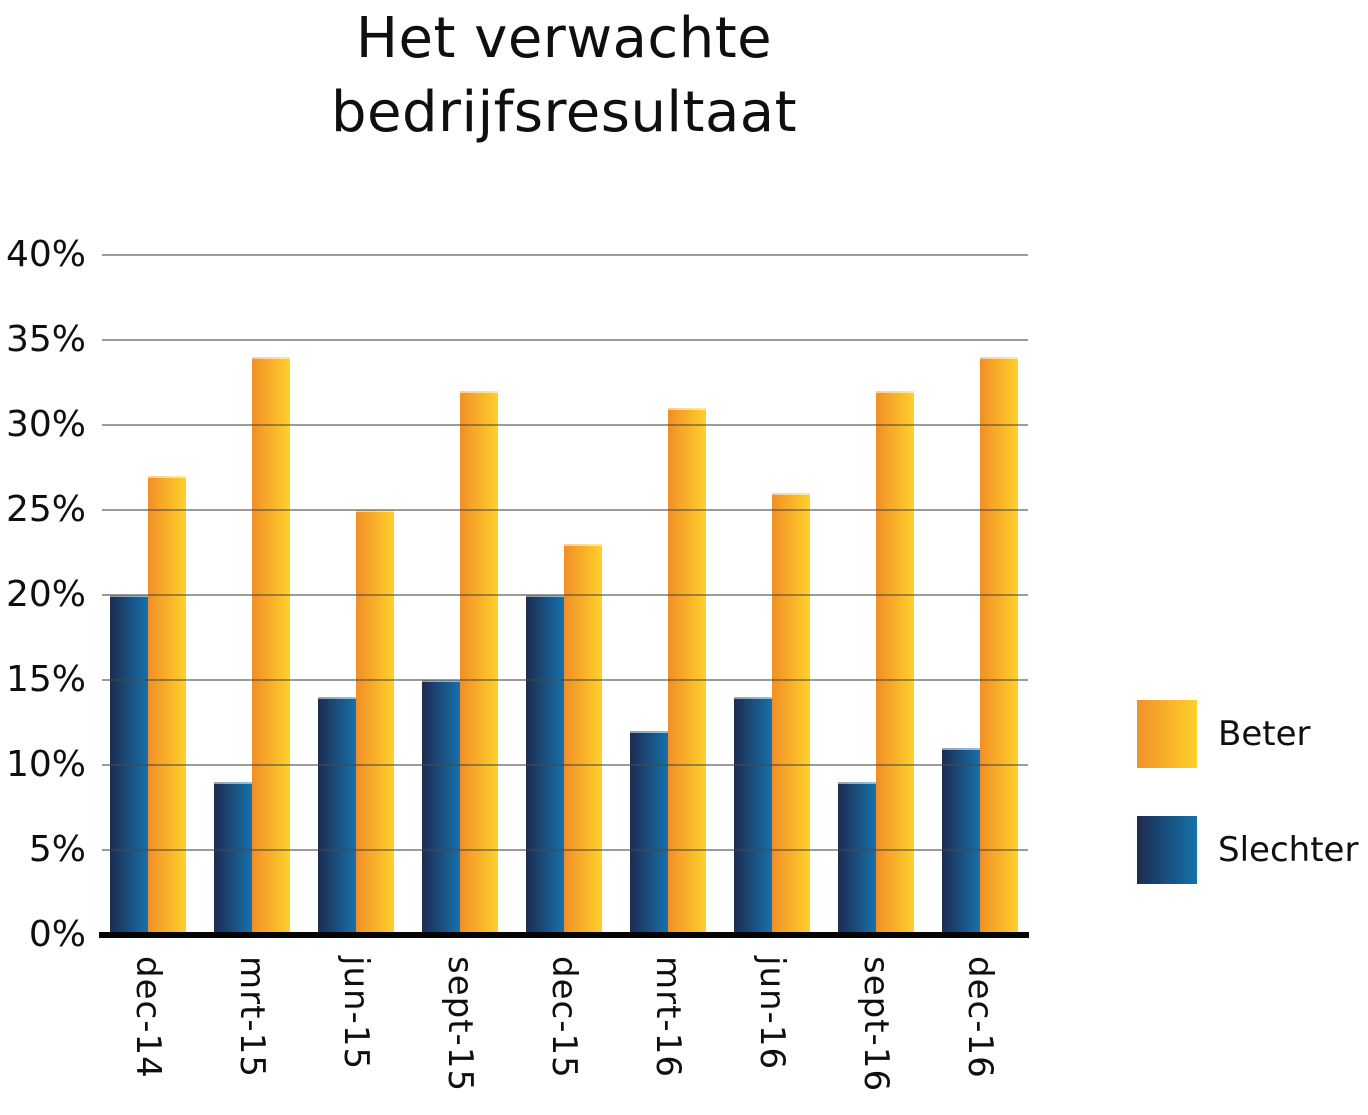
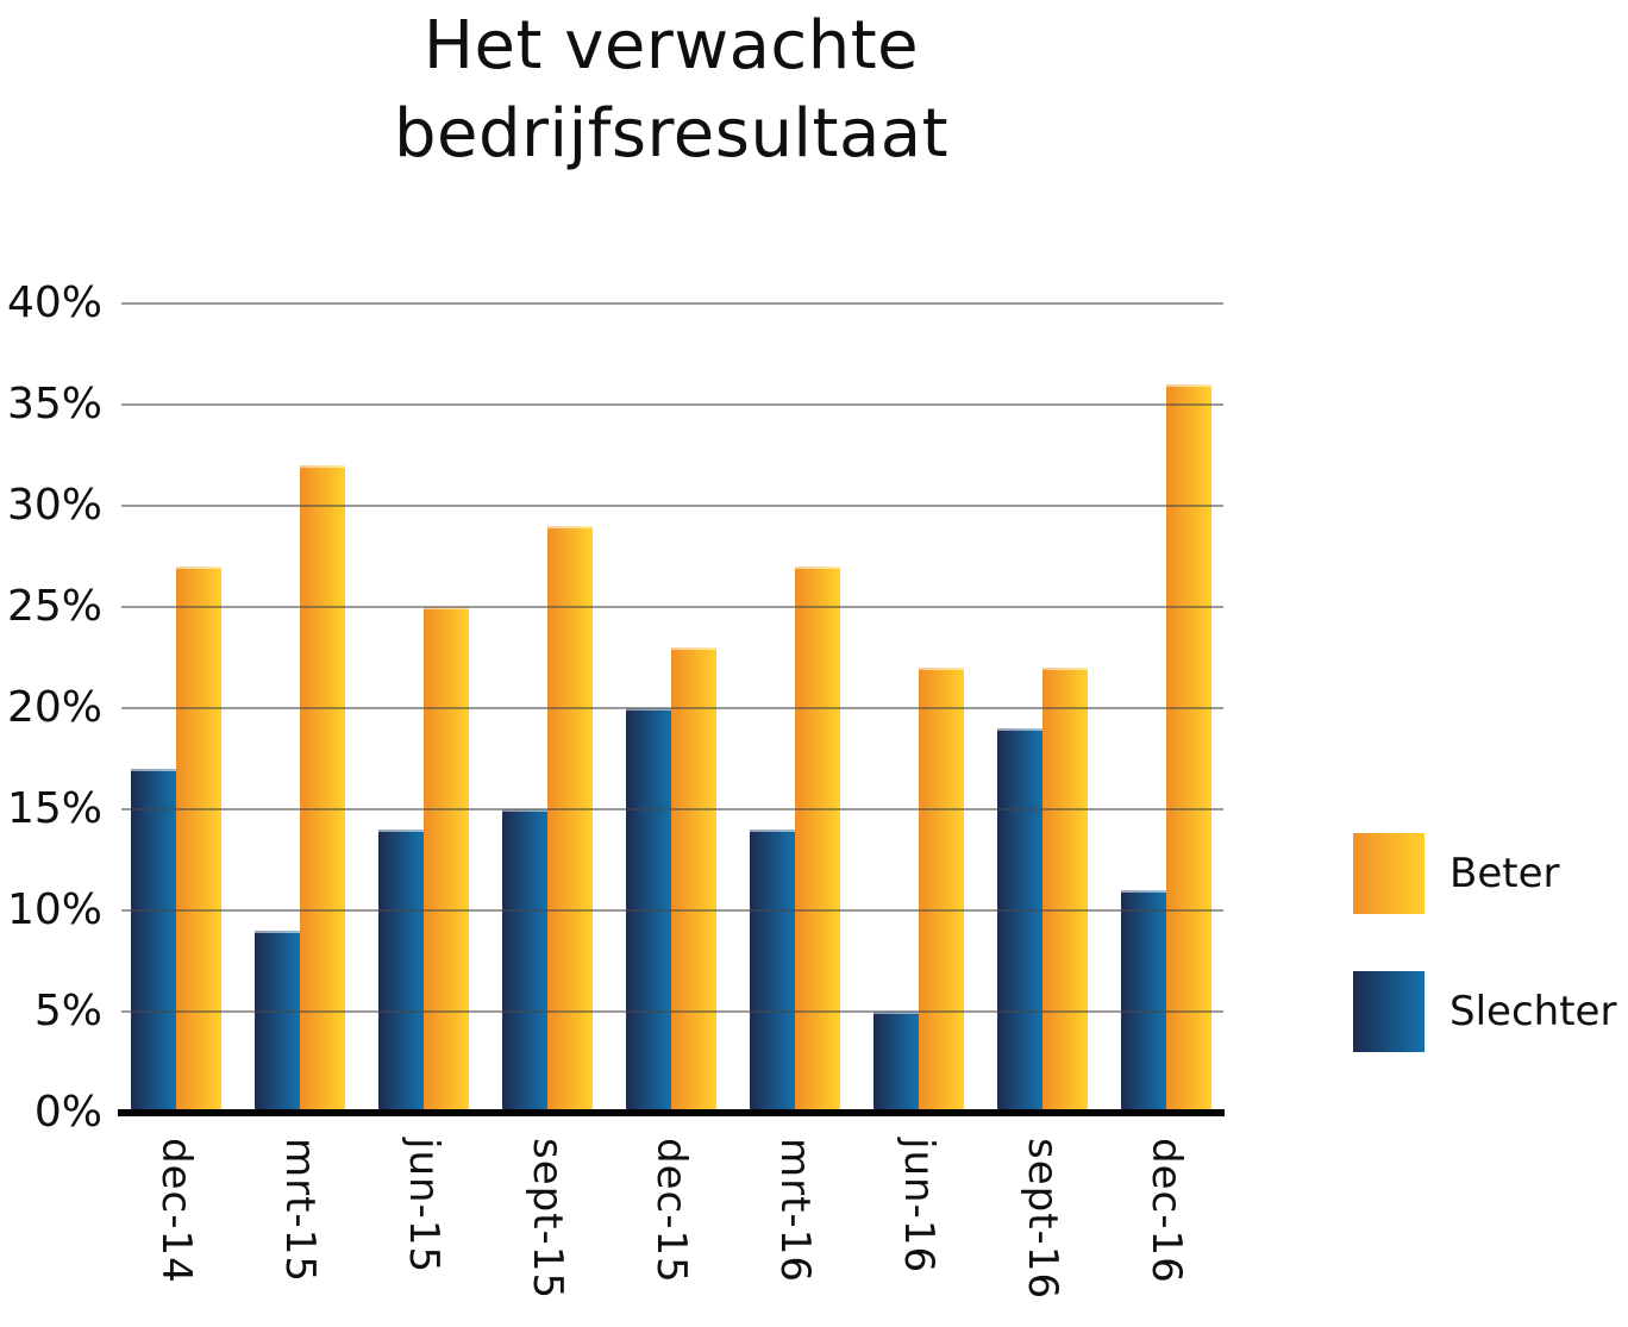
Slechter/dec-14: 20% -> 17%
Beter/mrt-15: 34% -> 32%
Beter/sept-15: 32% -> 29%
Beter/mrt-16: 31% -> 27%
Slechter/mrt-16: 12% -> 14%
Beter/jun-16: 26% -> 22%
Slechter/jun-16: 14% -> 5%
Beter/sept-16: 32% -> 22%
Slechter/sept-16: 9% -> 19%
Beter/dec-16: 34% -> 36%
